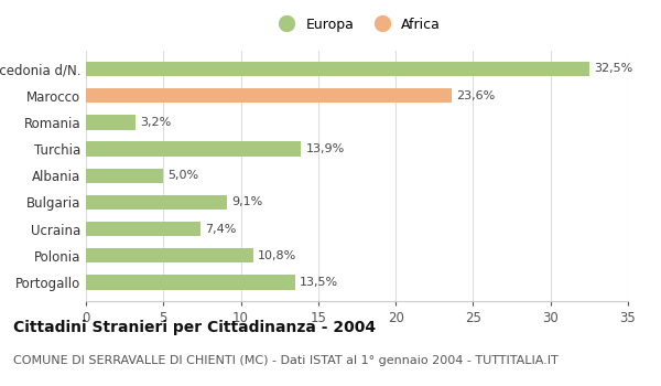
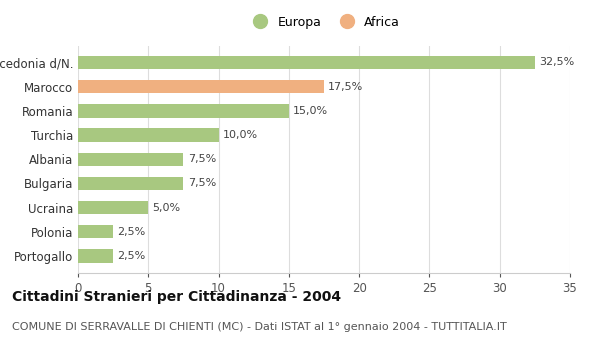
Marocco: 23,6% -> 17,5%
Romania: 3,2% -> 15,0%
Turchia: 13,9% -> 10,0%
Albania: 5,0% -> 7,5%
Bulgaria: 9,1% -> 7,5%
Ucraina: 7,4% -> 5,0%
Polonia: 10,8% -> 2,5%
Portogallo: 13,5% -> 2,5%
